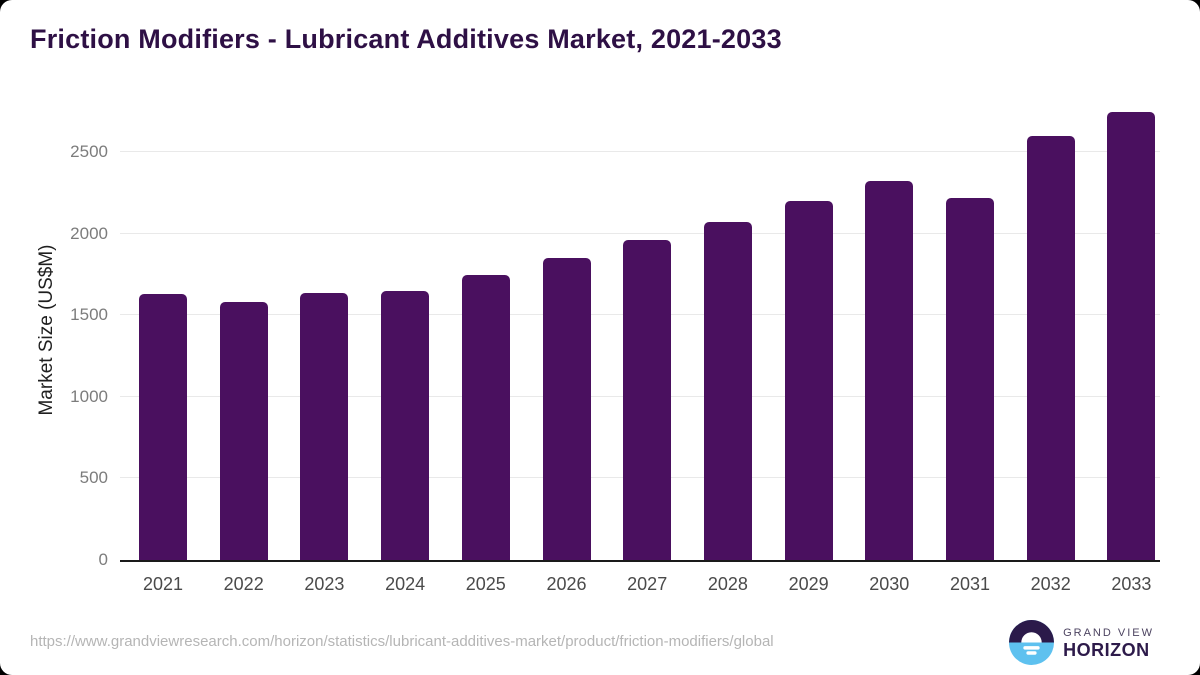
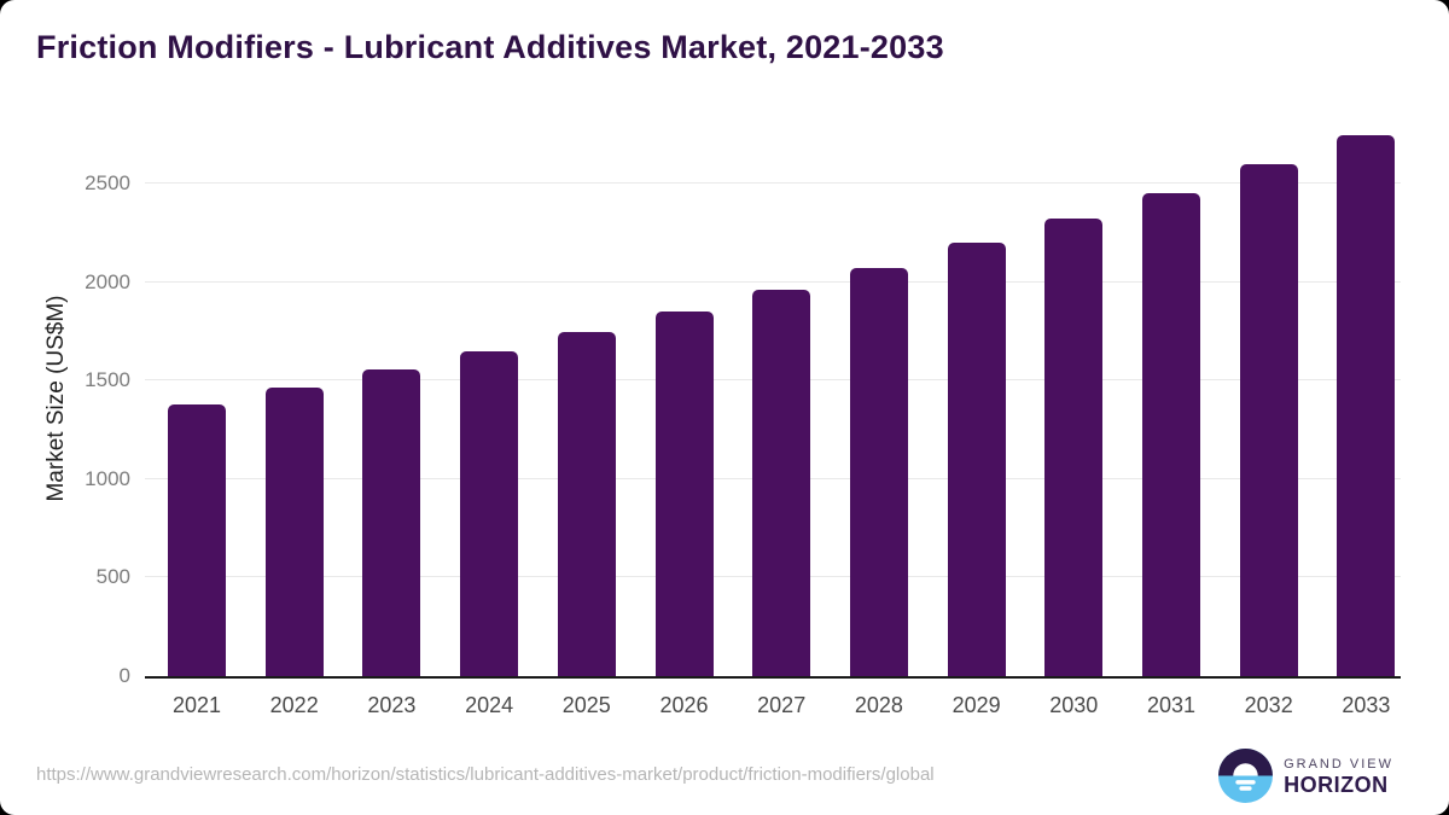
2021: 1630 -> 1380
2022: 1580 -> 1460
2023: 1640 -> 1560
2031: 2220 -> 2460
